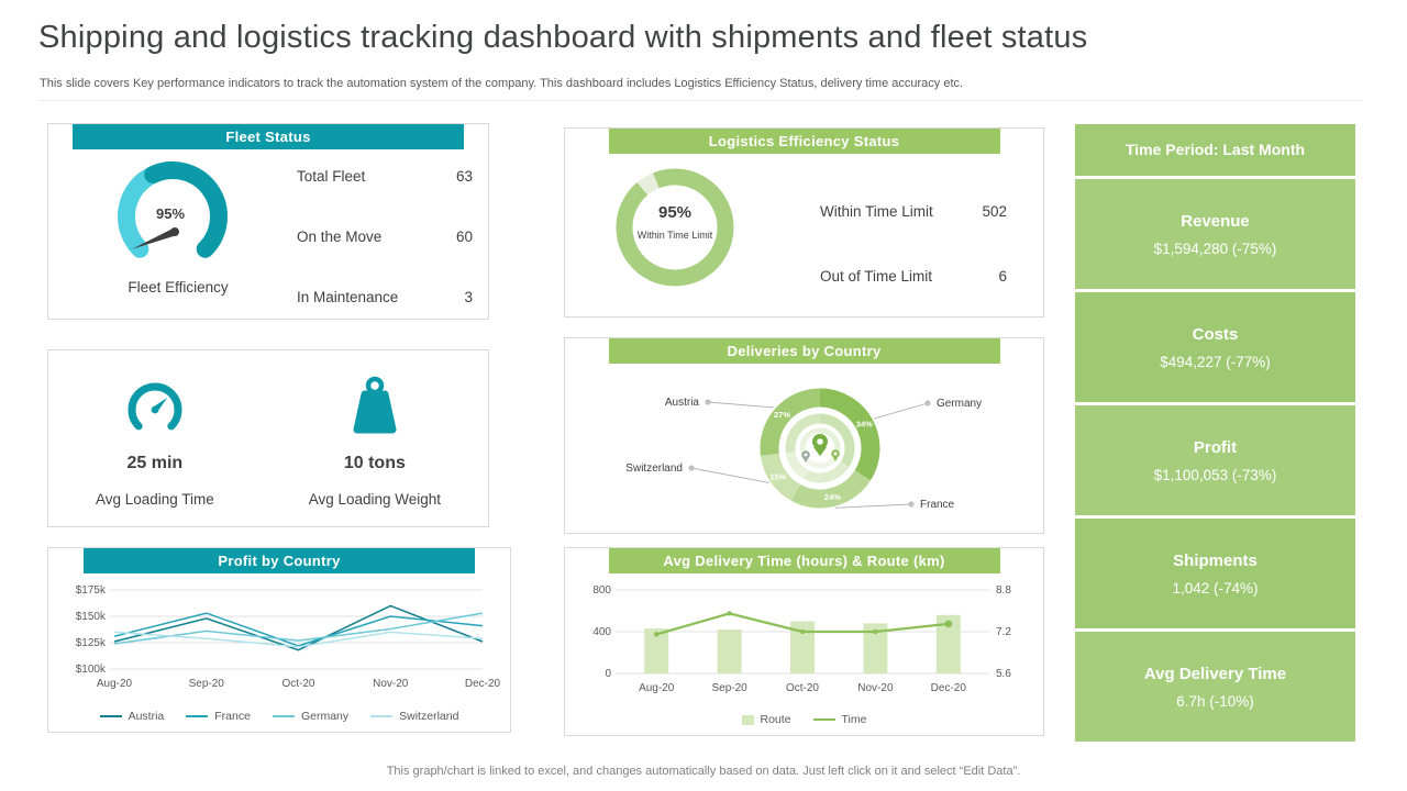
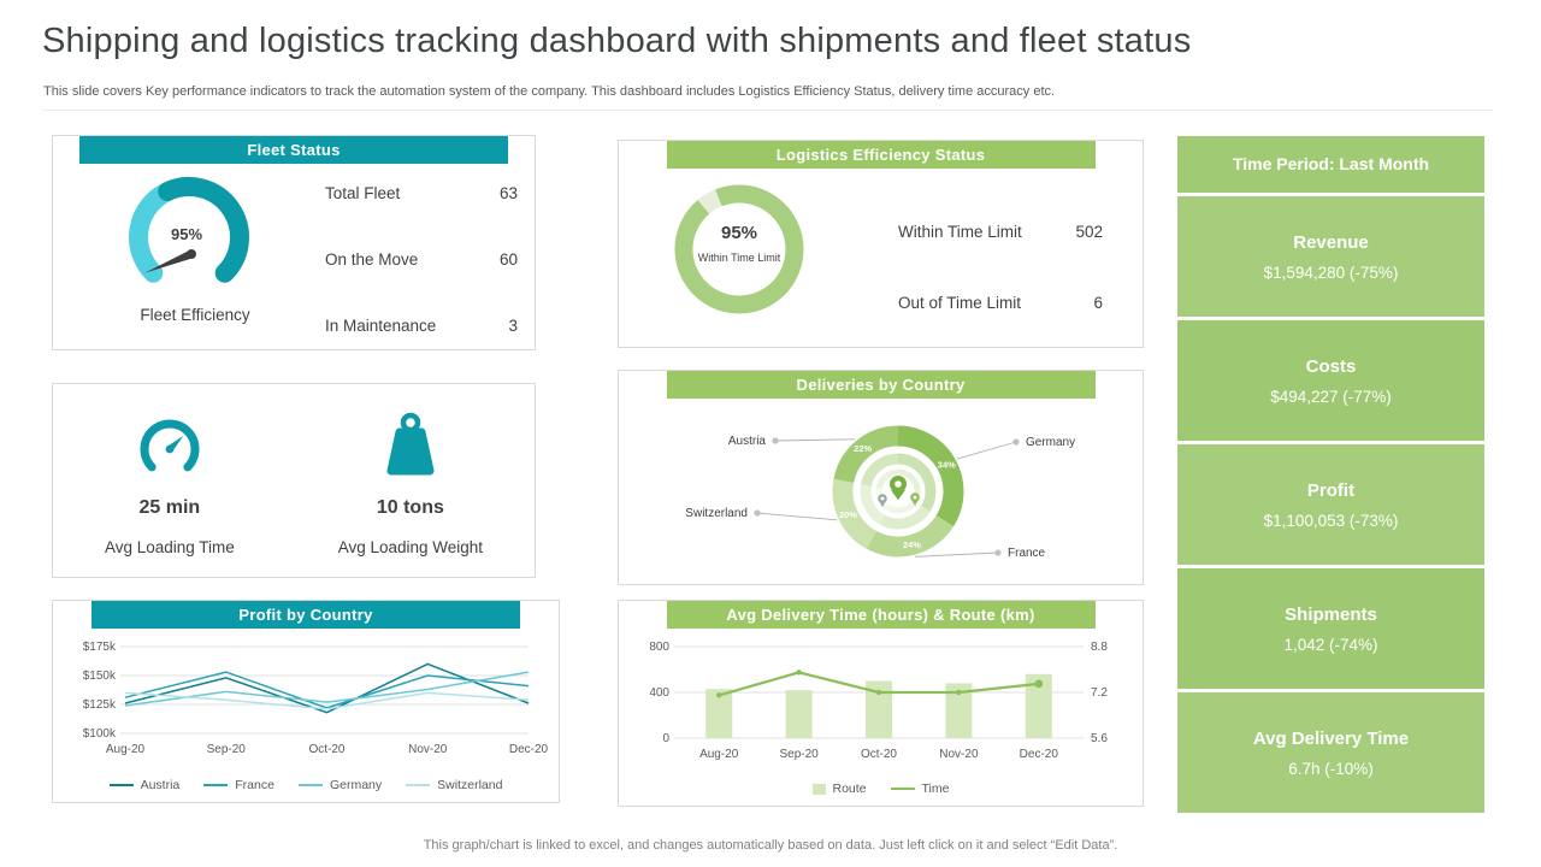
Deliveries by Country/Switzerland: 15% -> 20%
Deliveries by Country/Austria: 27% -> 22%
